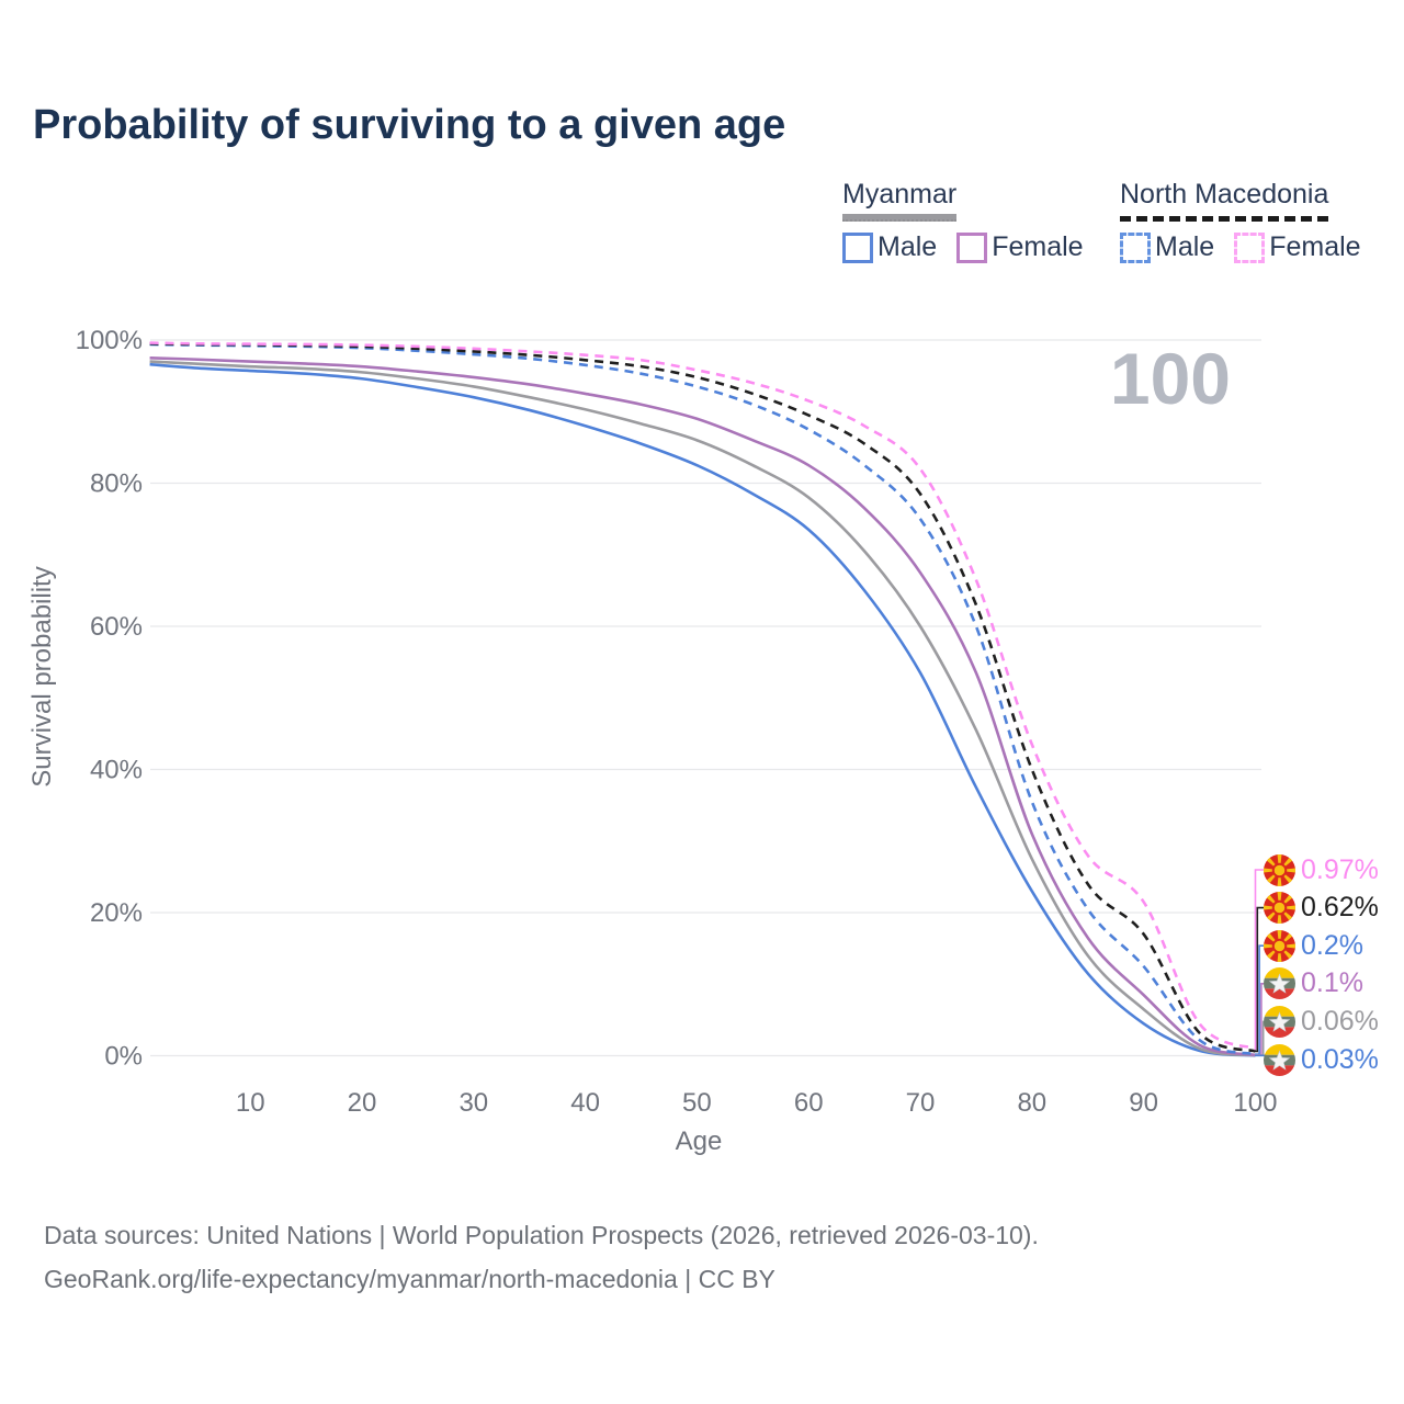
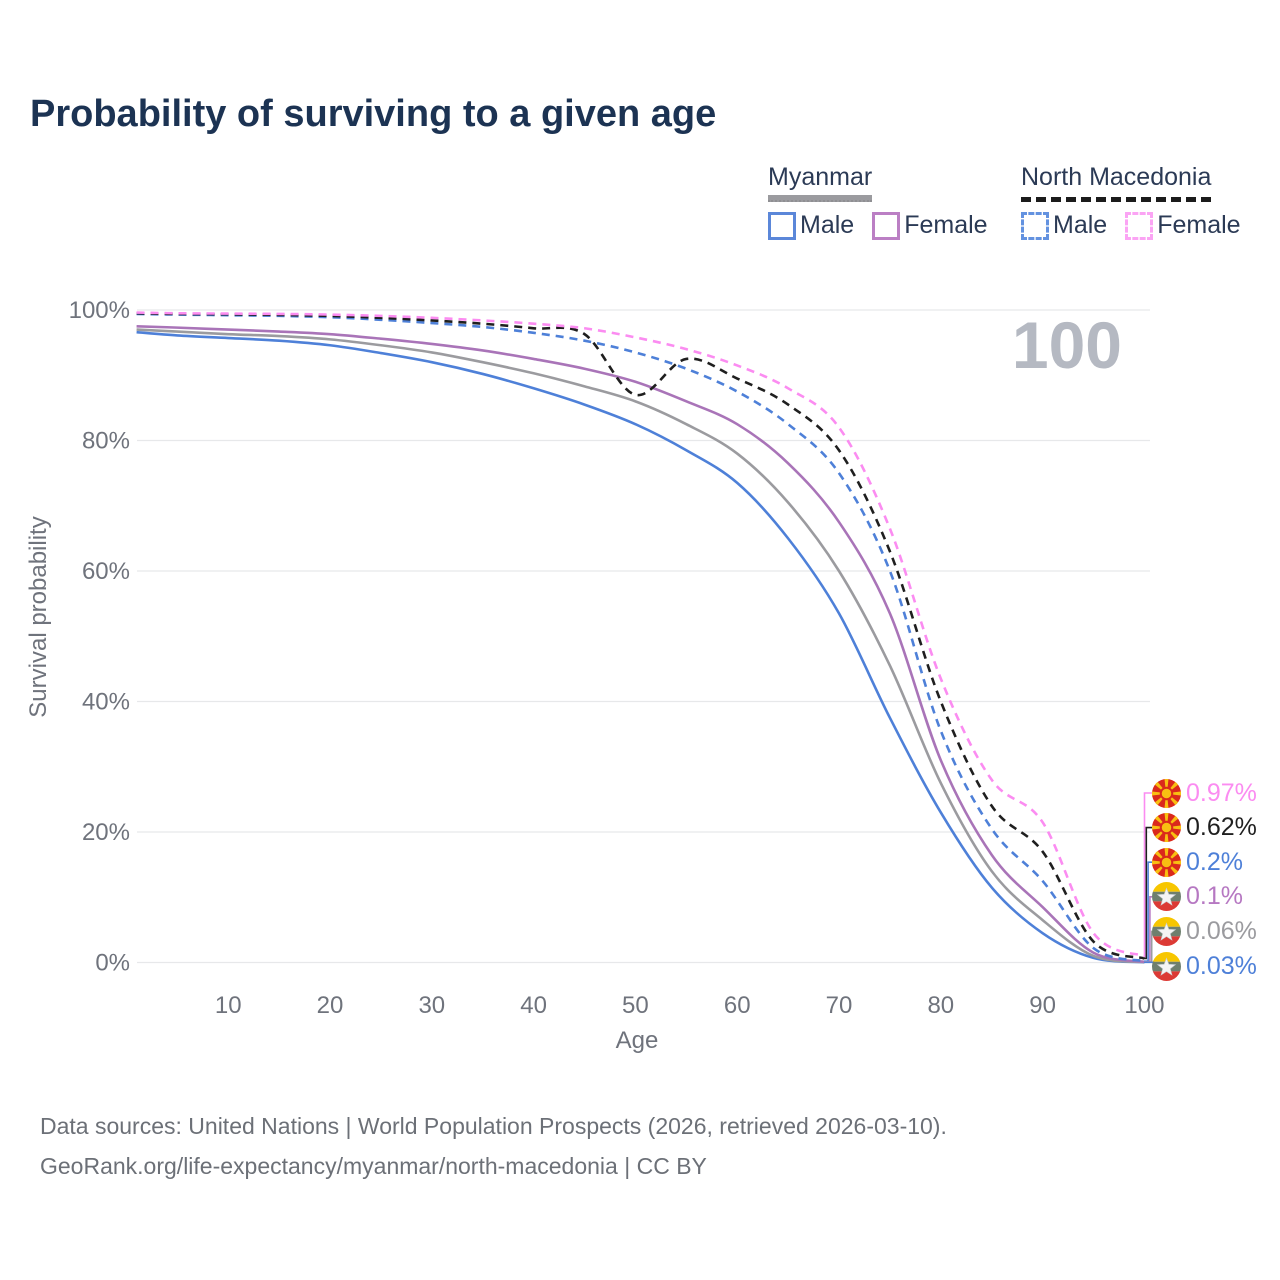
North Macedonia/50: 95% -> 87%
